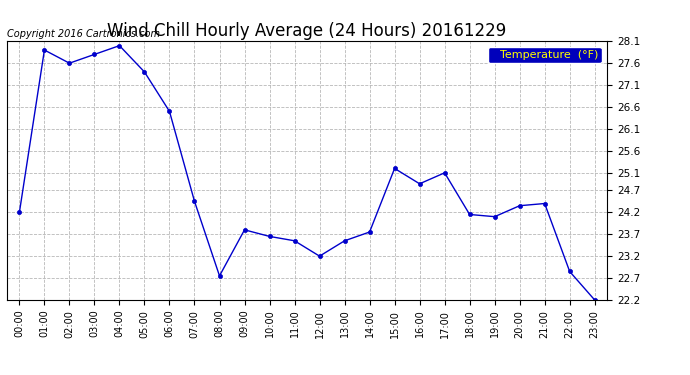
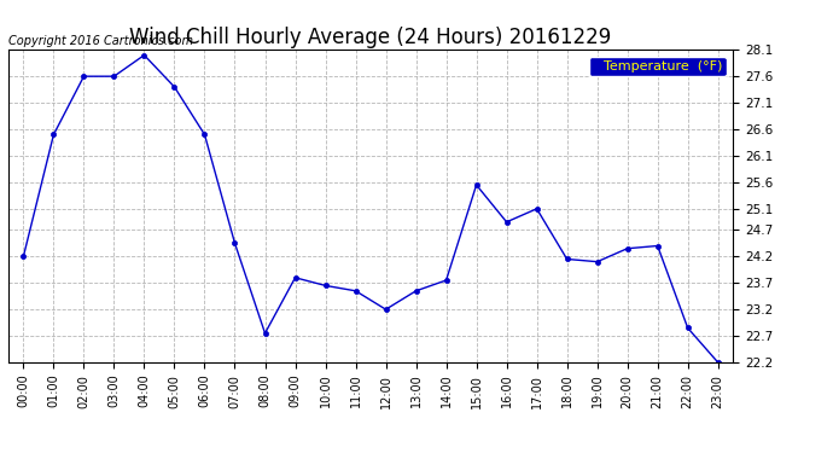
01:00: 27.90 -> 26.50
03:00: 27.80 -> 27.60
15:00: 25.20 -> 25.55
